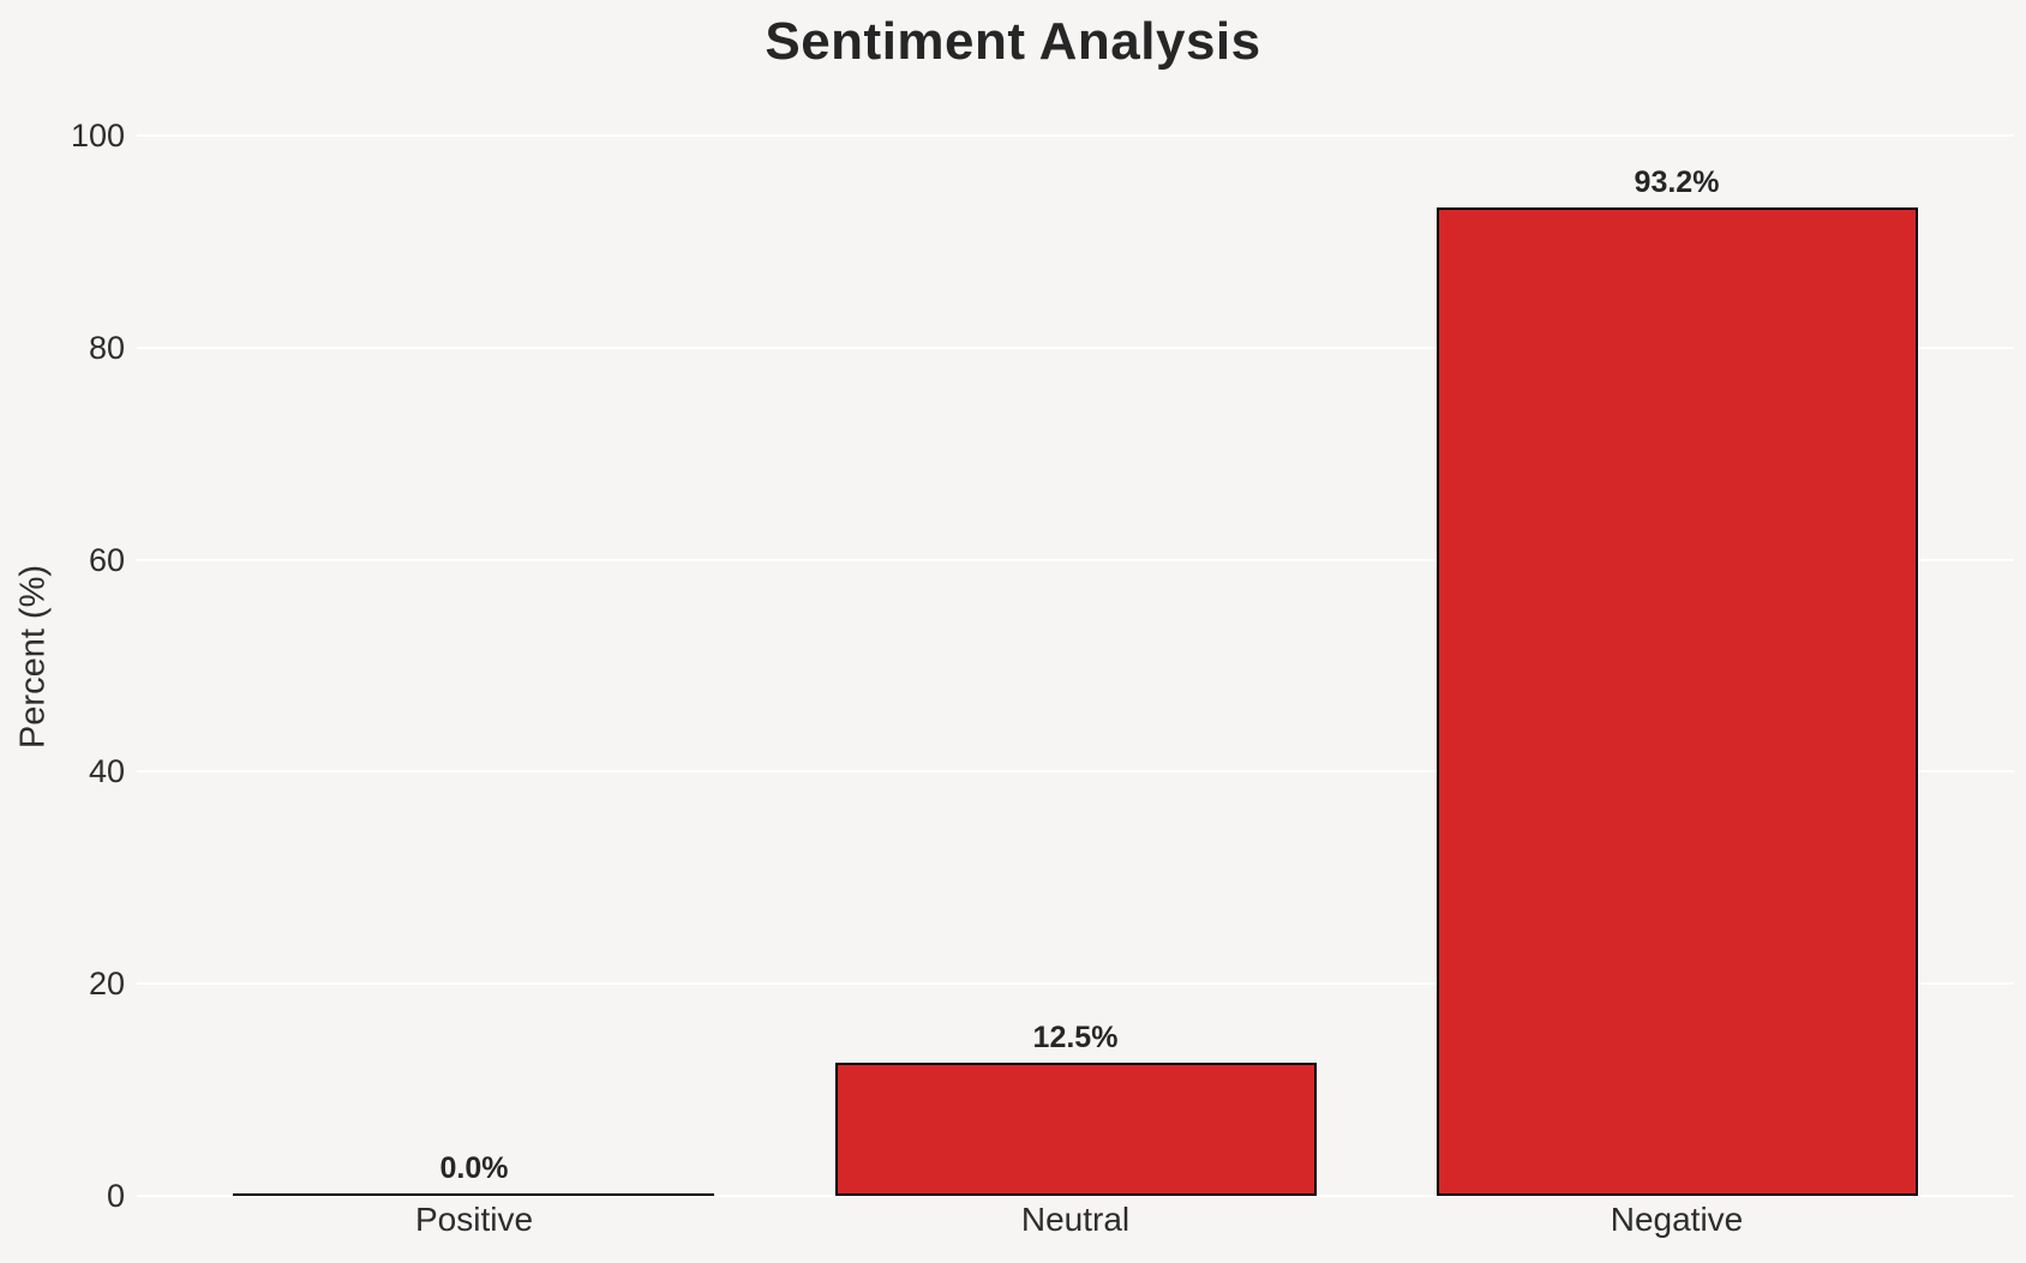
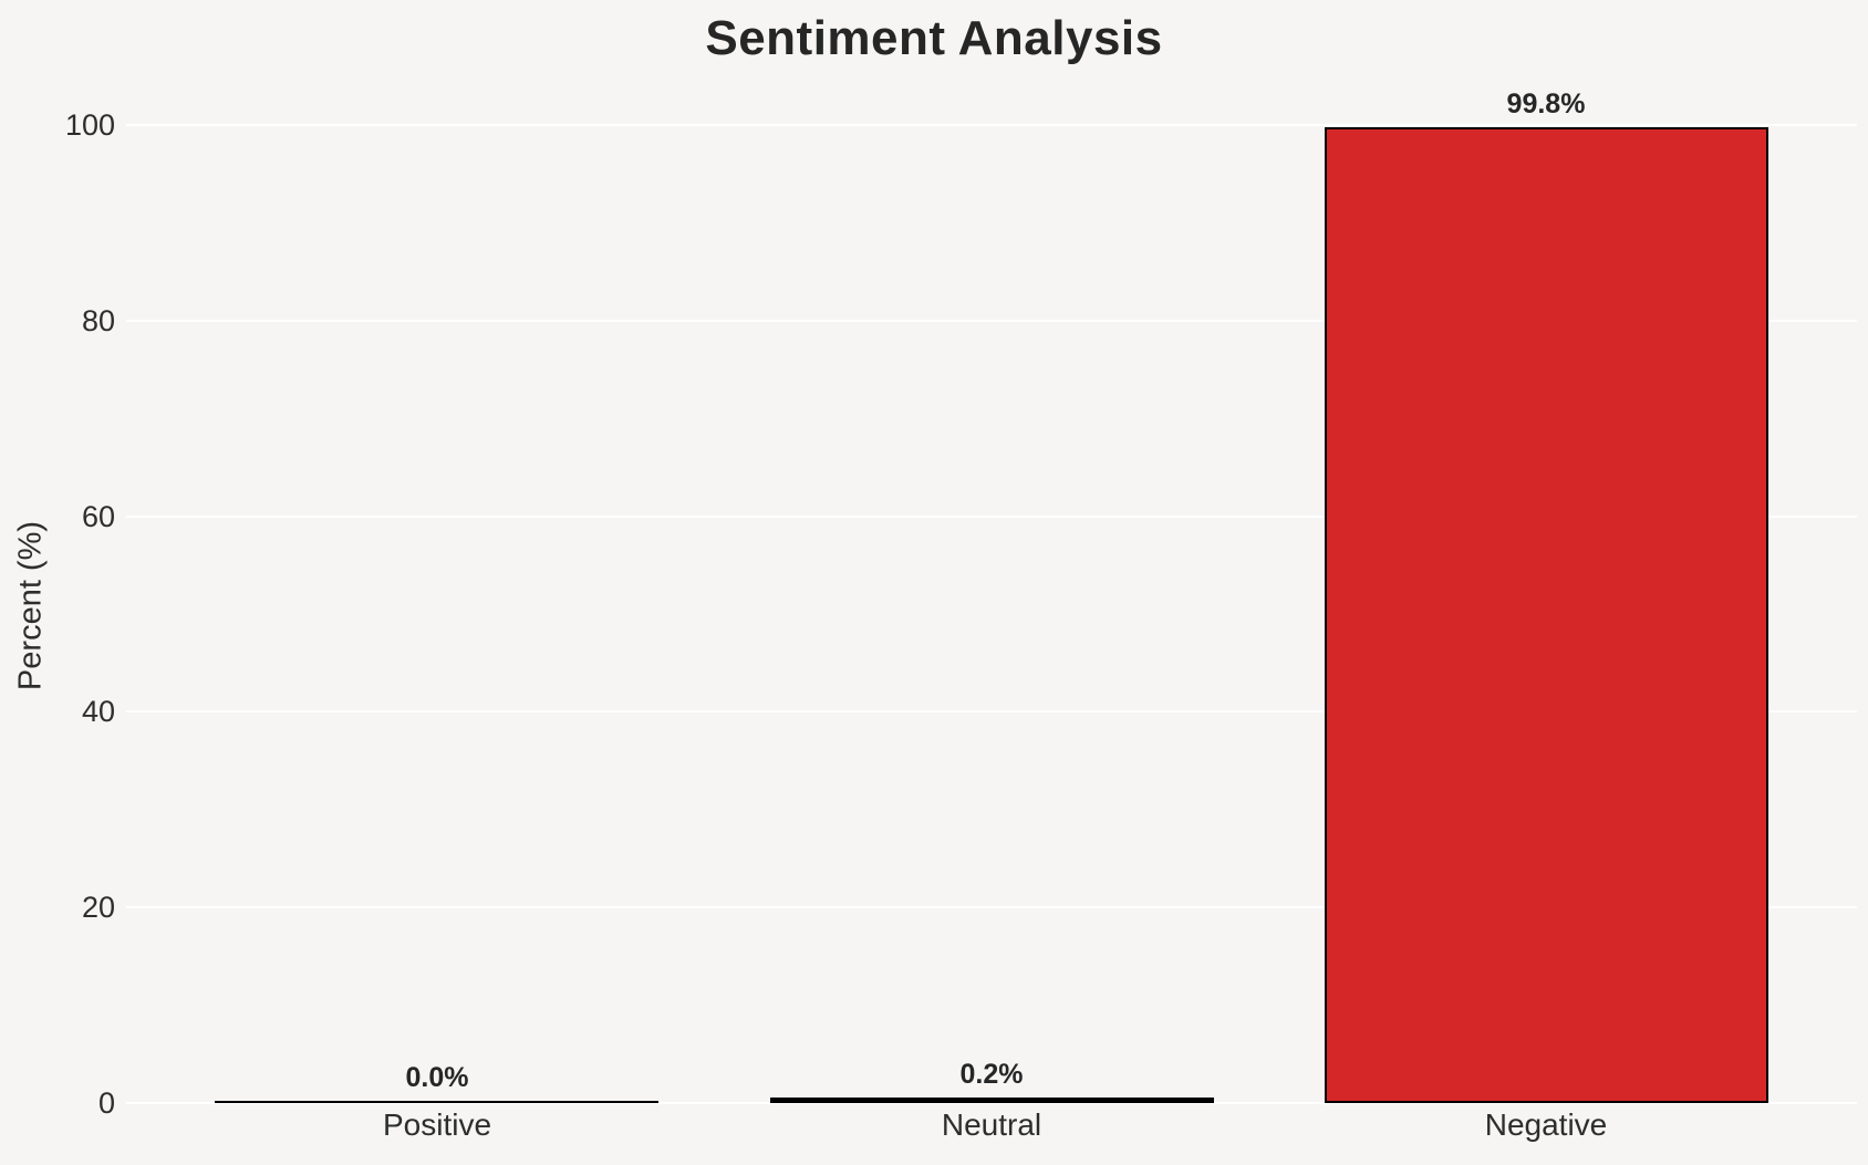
Neutral: 12.5% -> 0.2%
Negative: 93.2% -> 99.8%
